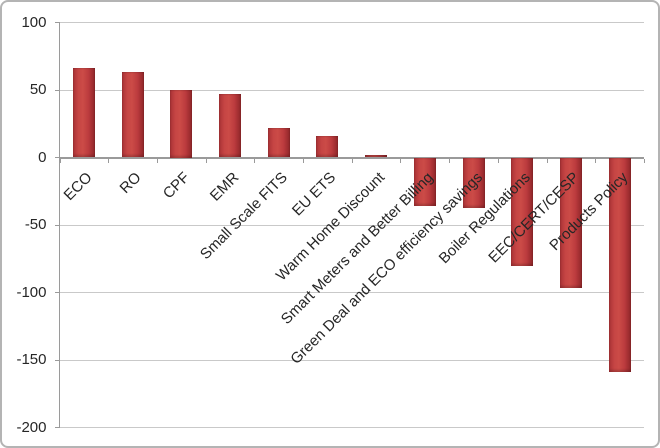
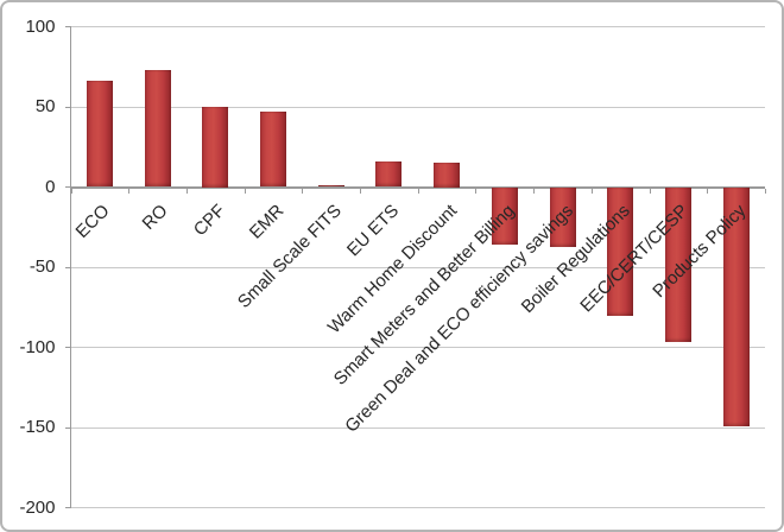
RO: 63 -> 73
Small Scale FITS: 22 -> 1
Warm Home Discount: 2 -> 15
Products Policy: -158 -> -149
